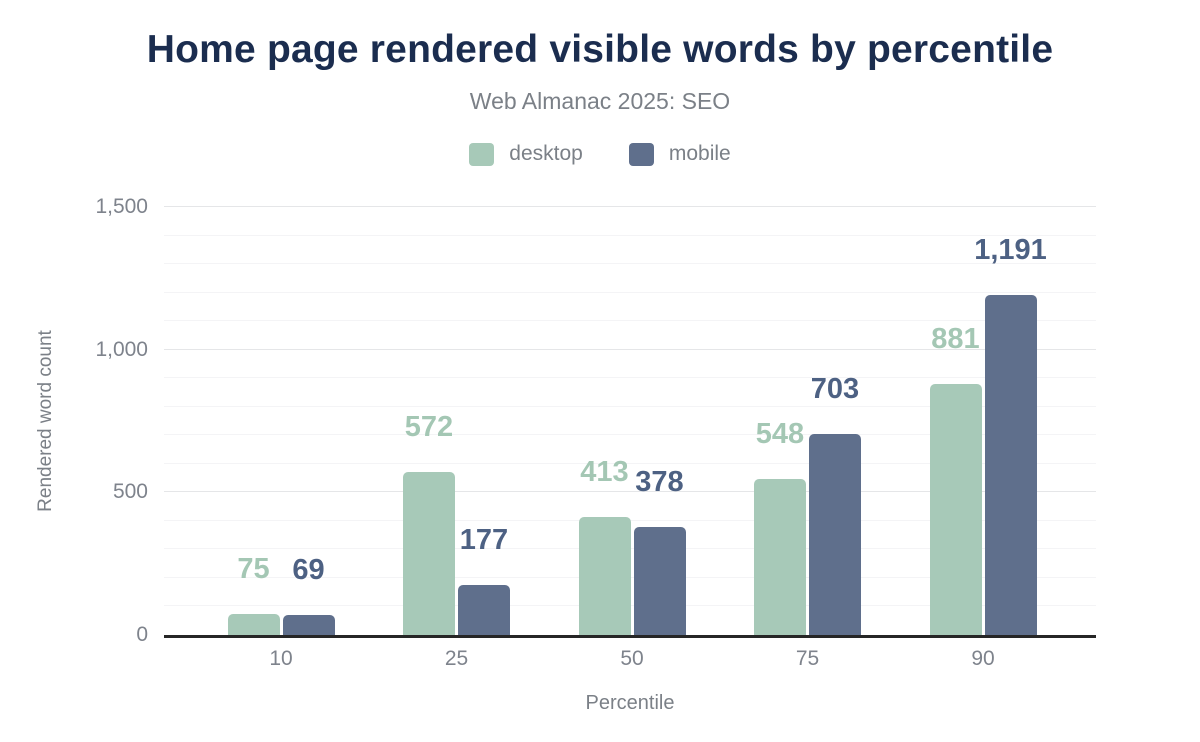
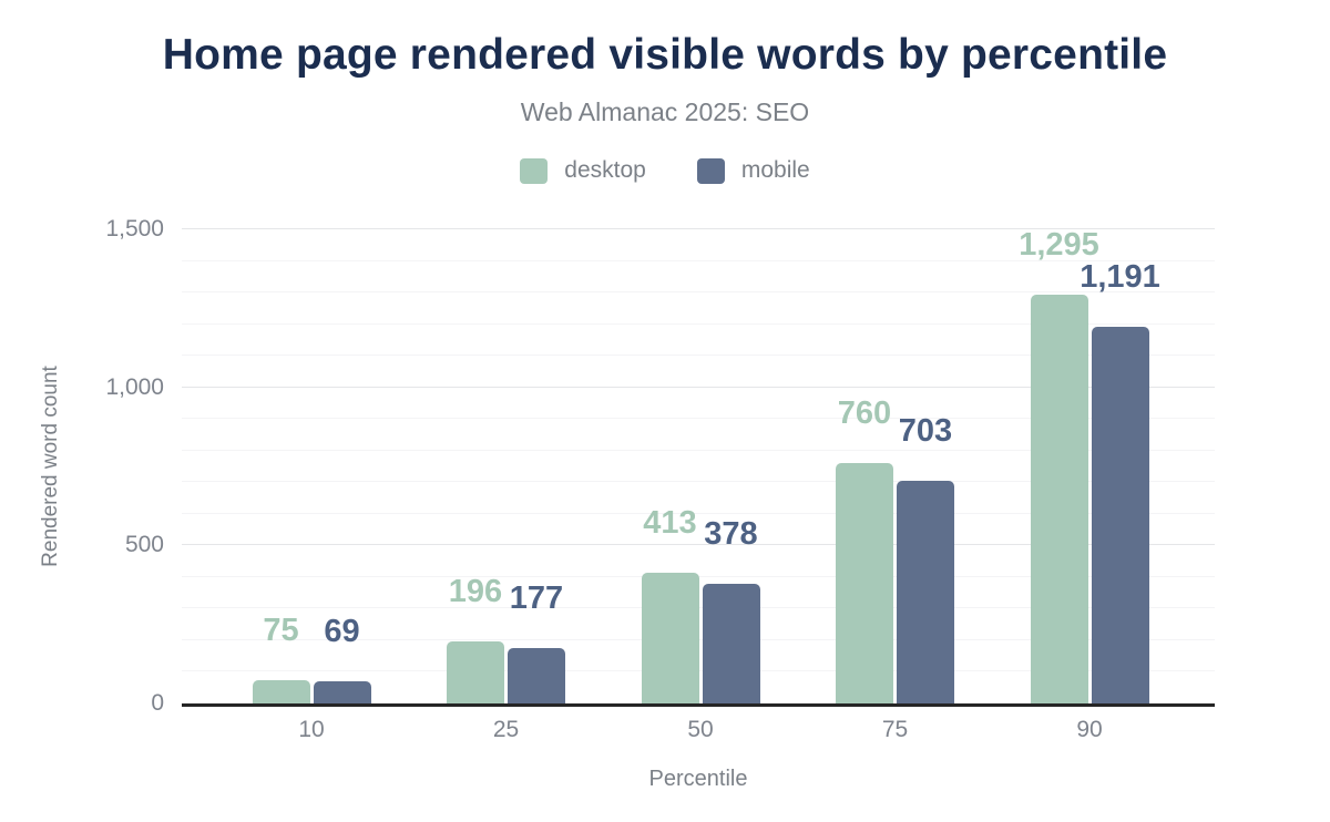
desktop/25: 572 -> 196
desktop/75: 548 -> 760
desktop/90: 881 -> 1,295
